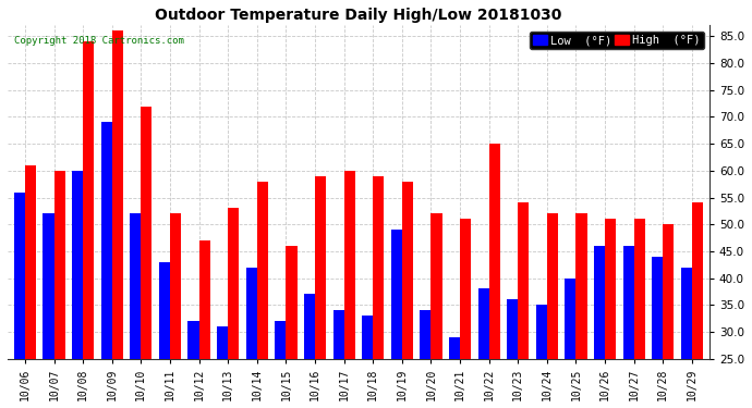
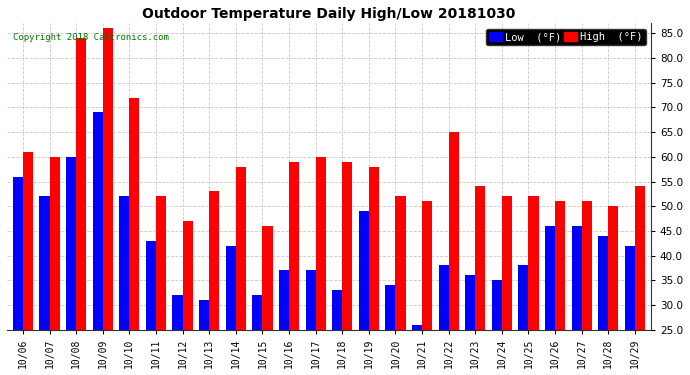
Low (°F)/10/17: 34 -> 37
Low (°F)/10/21: 29 -> 26
Low (°F)/10/25: 40 -> 38
